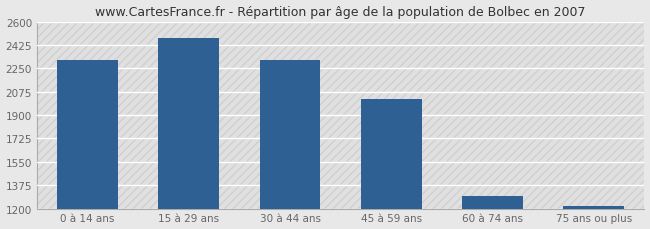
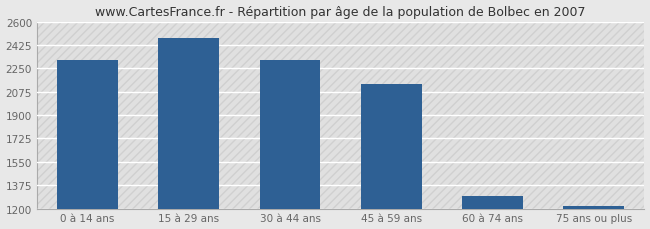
45 à 59 ans: 2020 -> 2130
